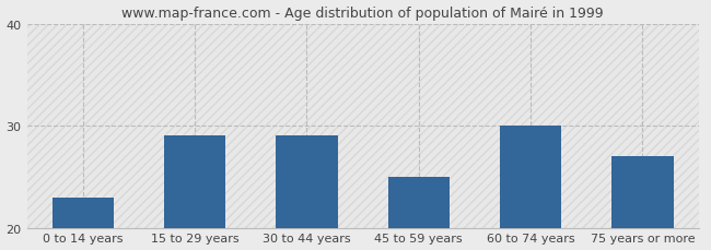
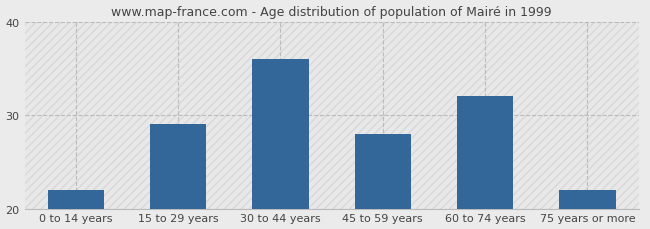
0 to 14 years: 23 -> 22
30 to 44 years: 29 -> 36
45 to 59 years: 25 -> 28
60 to 74 years: 30 -> 32
75 years or more: 27 -> 22
